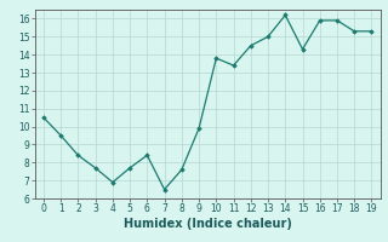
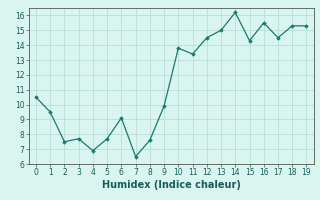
2: 8.4 -> 7.5
6: 8.4 -> 9.1
16: 15.9 -> 15.5
17: 15.9 -> 14.5
